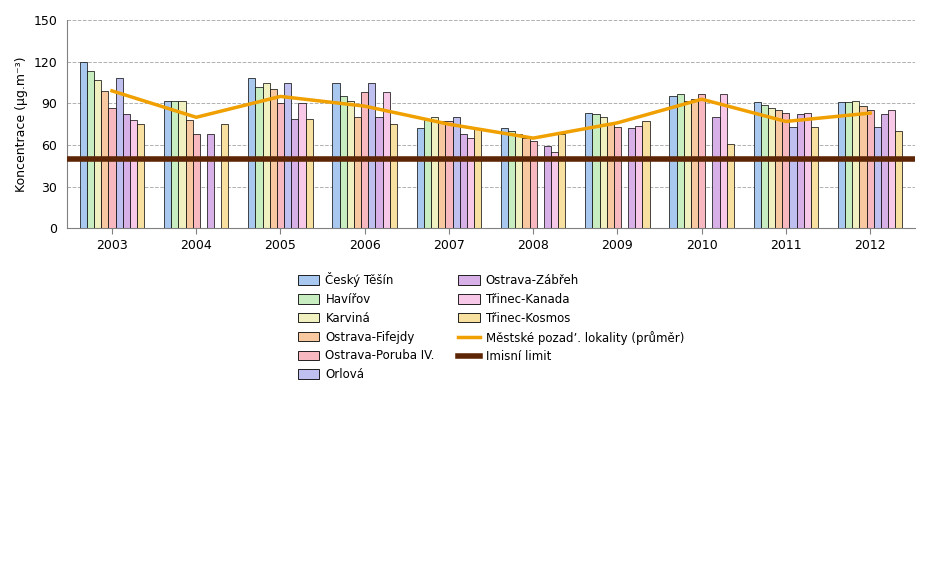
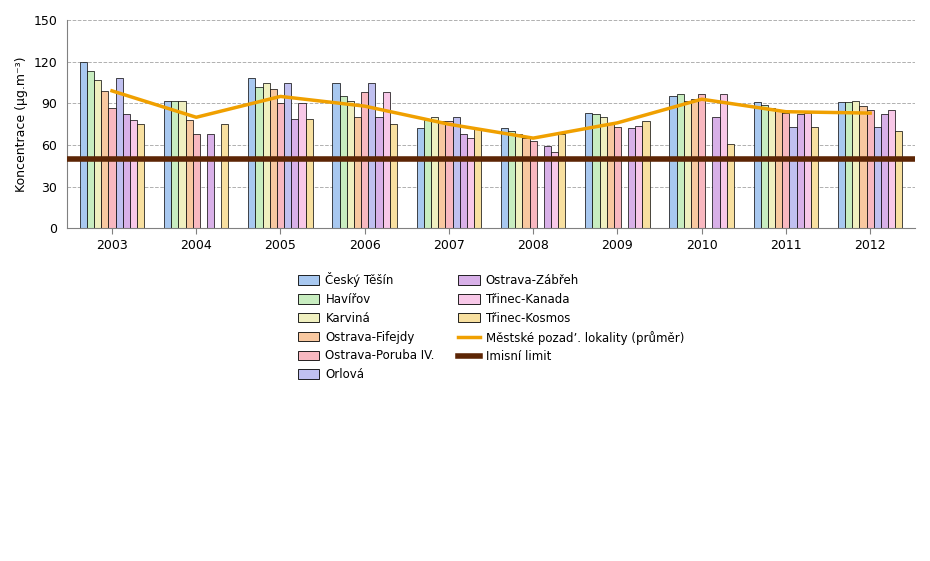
Městské pozadʼ. lokality (průměr)/2011: 77 -> 84
